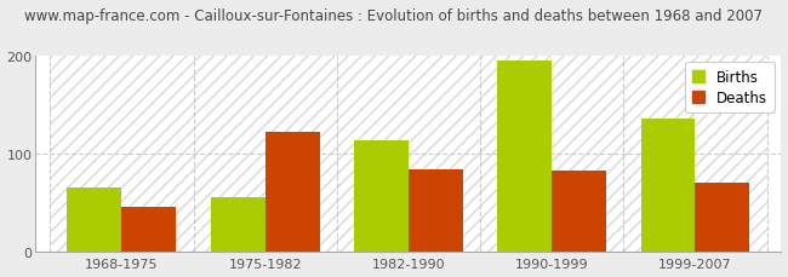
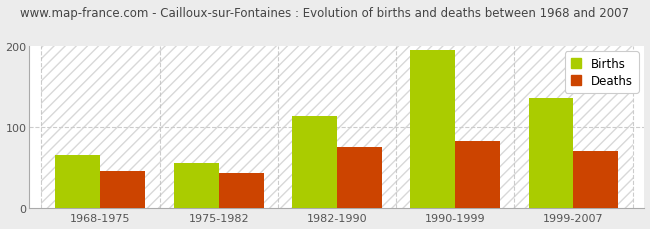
Deaths/1975-1982: 122 -> 43
Deaths/1982-1990: 84 -> 75
